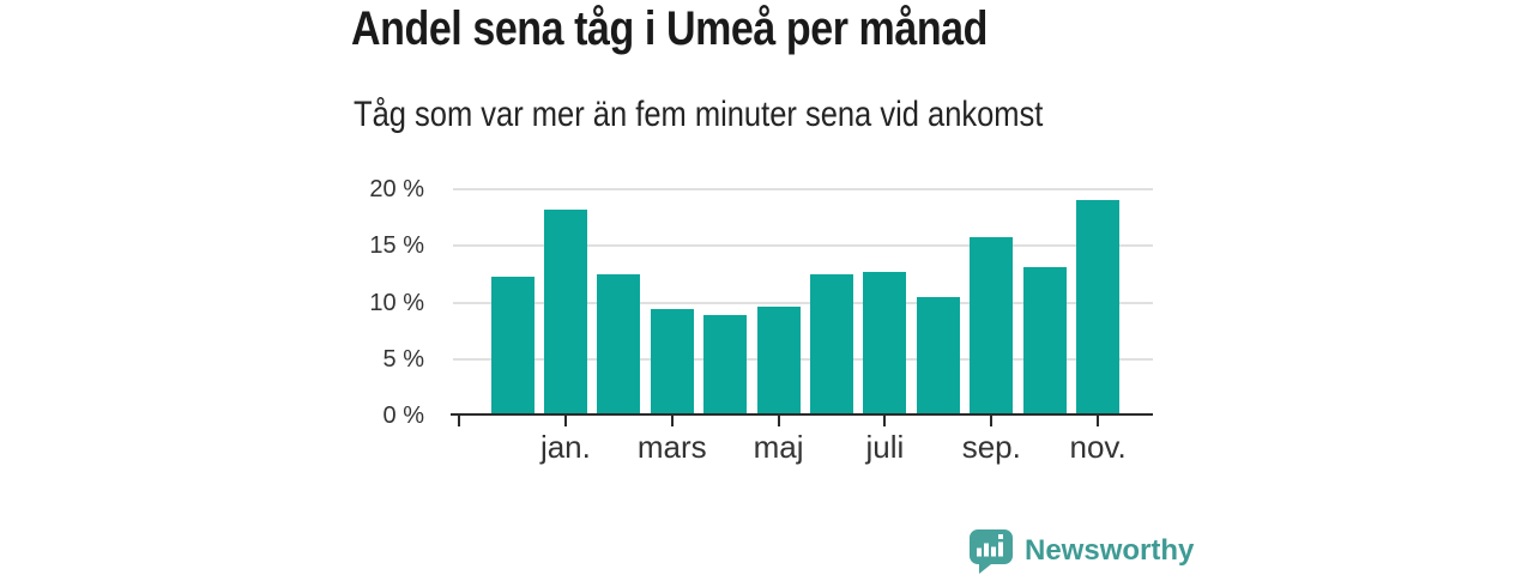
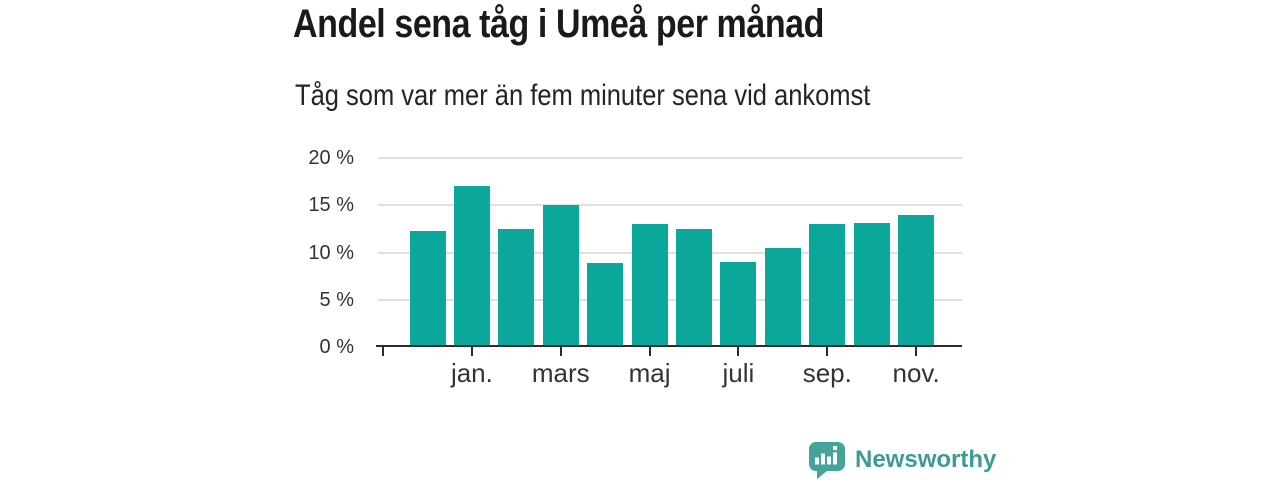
jan.: 18% -> 17%
mars: 9% -> 15%
maj: 10% -> 13%
juli: 13% -> 9%
sep.: 16% -> 13%
nov.: 19% -> 14%
